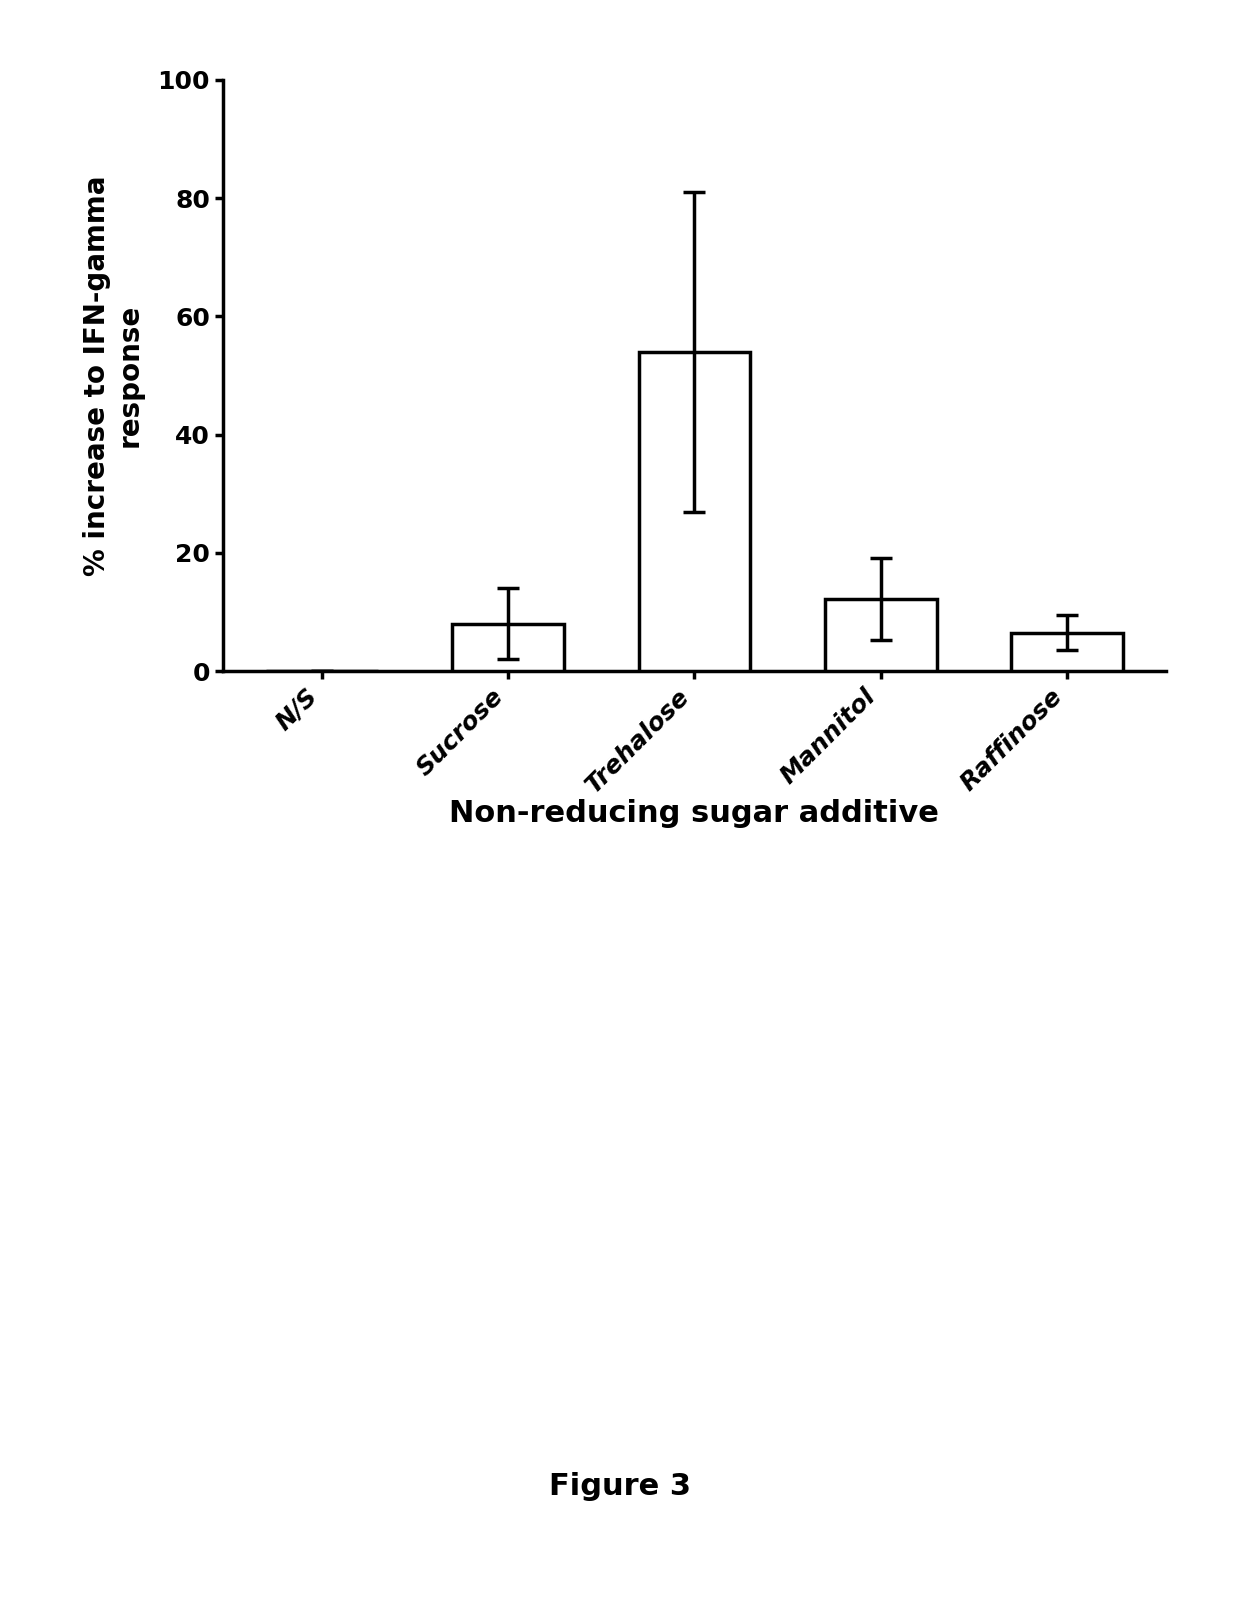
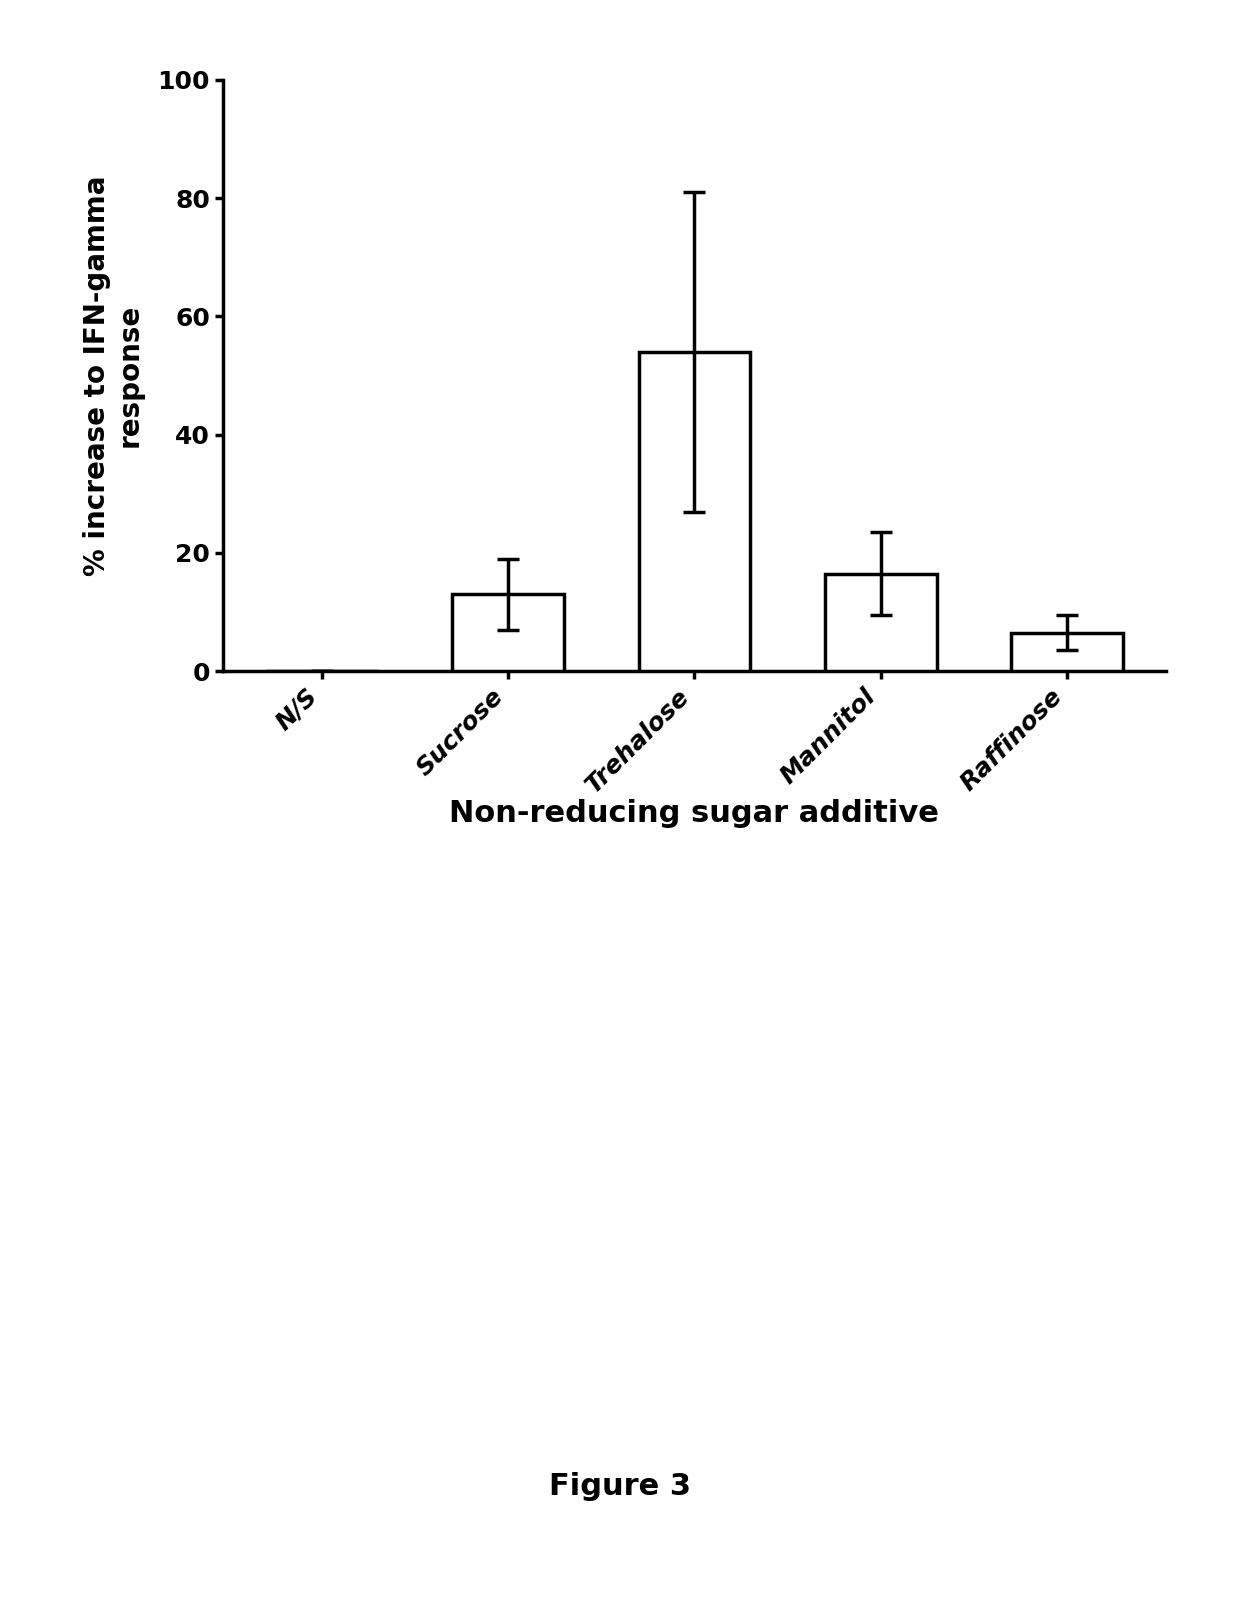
Sucrose: 8.0 -> 13.0
Mannitol: 12.2 -> 16.5
